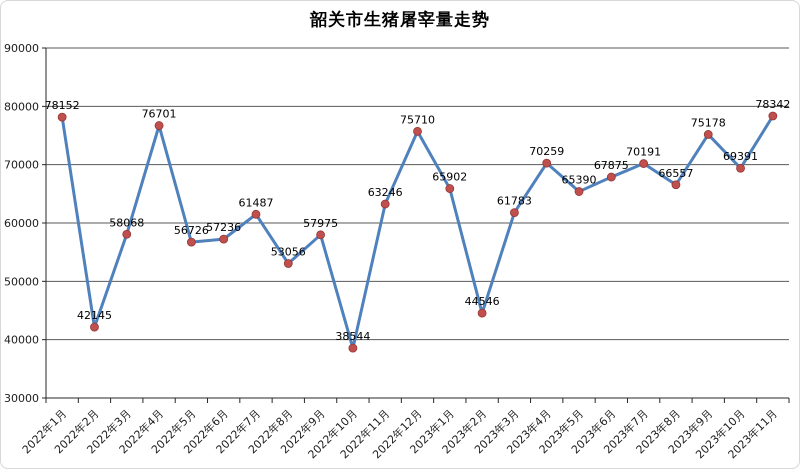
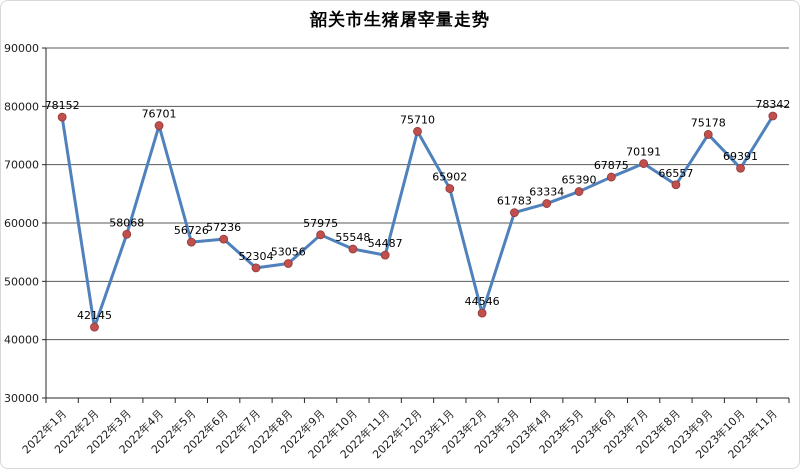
2022年7月: 61487 -> 52304
2022年10月: 38544 -> 55548
2022年11月: 63246 -> 54487
2023年4月: 70259 -> 63334
